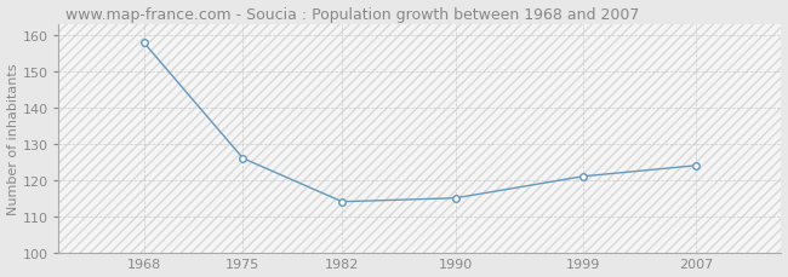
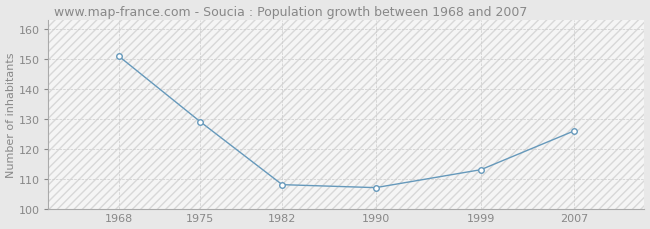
1968: 158 -> 151
1975: 126 -> 129
1982: 114 -> 108
1990: 115 -> 107
1999: 121 -> 113
2007: 124 -> 126
